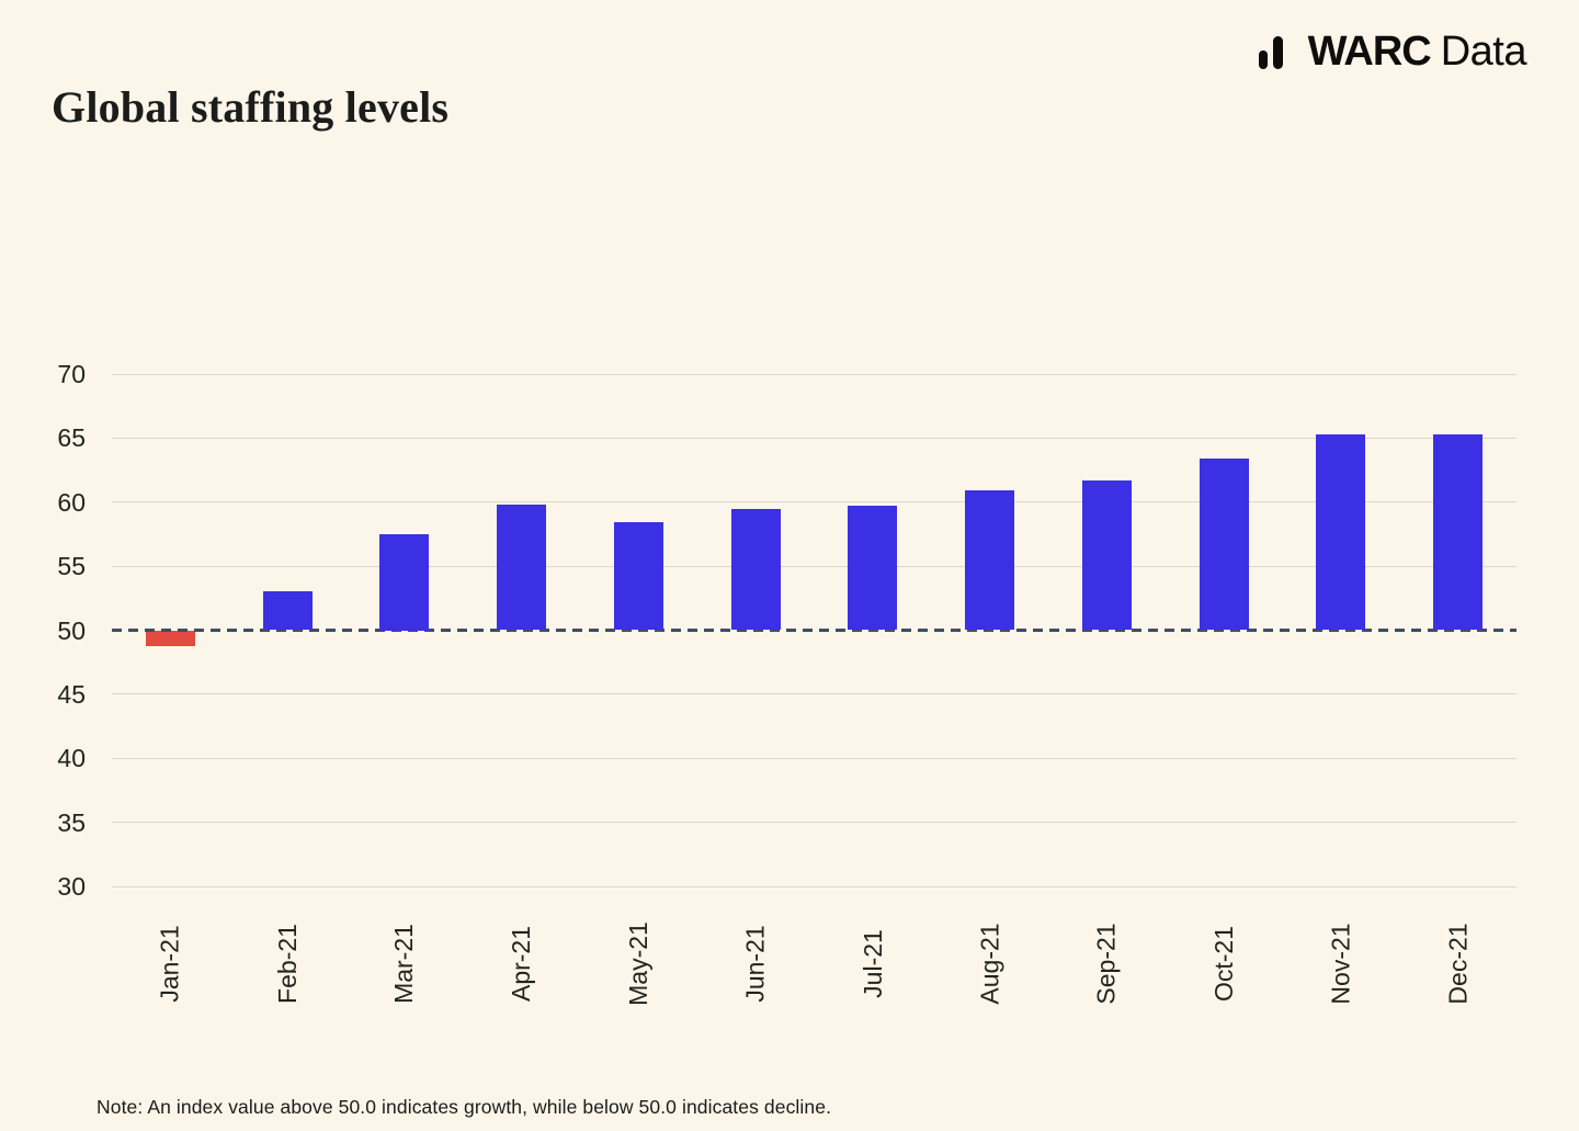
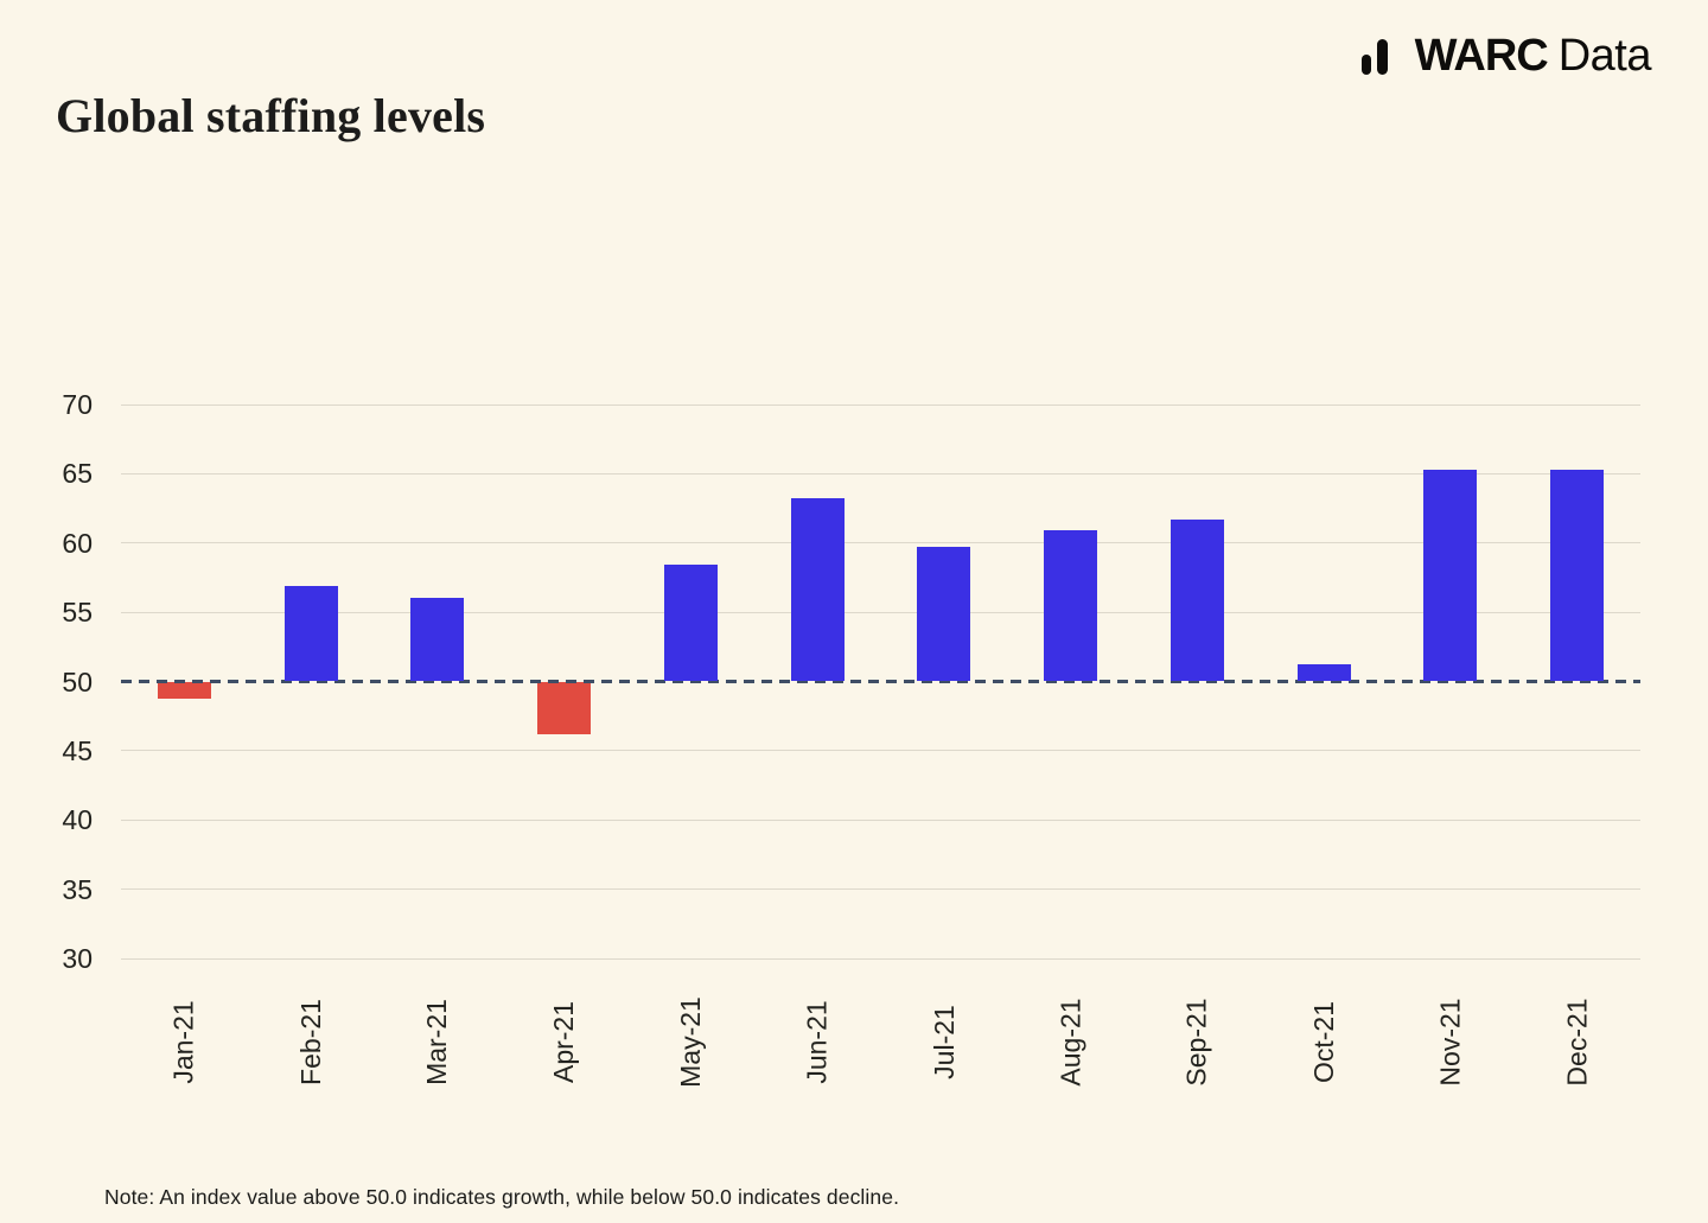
Feb-21: 53.0 -> 56.9
Mar-21: 57.5 -> 56.0
Apr-21: 59.8 -> 46.2
Jun-21: 59.5 -> 63.2
Oct-21: 63.4 -> 51.2
